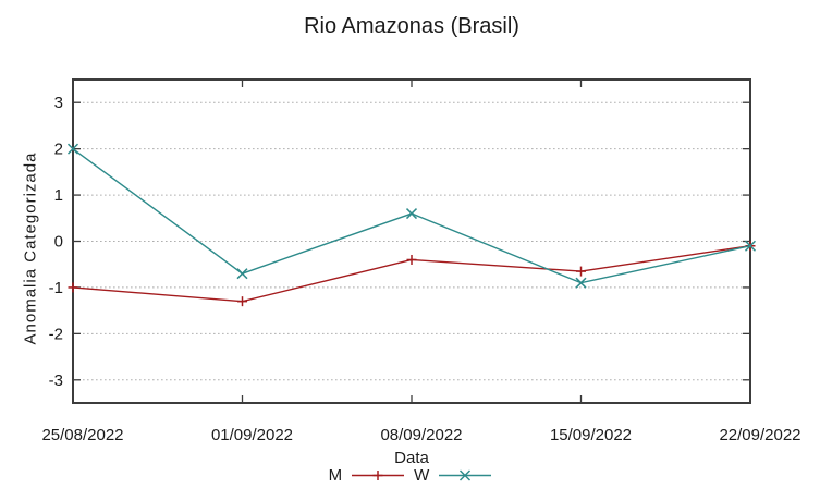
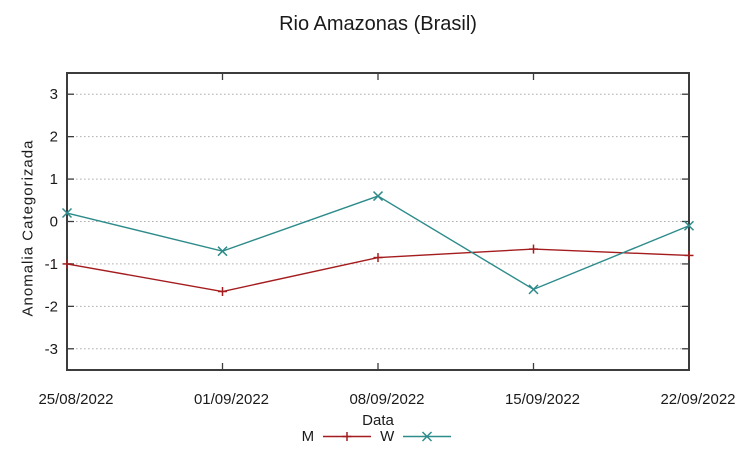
W/25/08/2022: 2.0 -> 0.2
M/01/09/2022: -1.3 -> -1.6
M/08/09/2022: -0.4 -> -0.8
W/15/09/2022: -0.9 -> -1.6
M/22/09/2022: -0.1 -> -0.8
